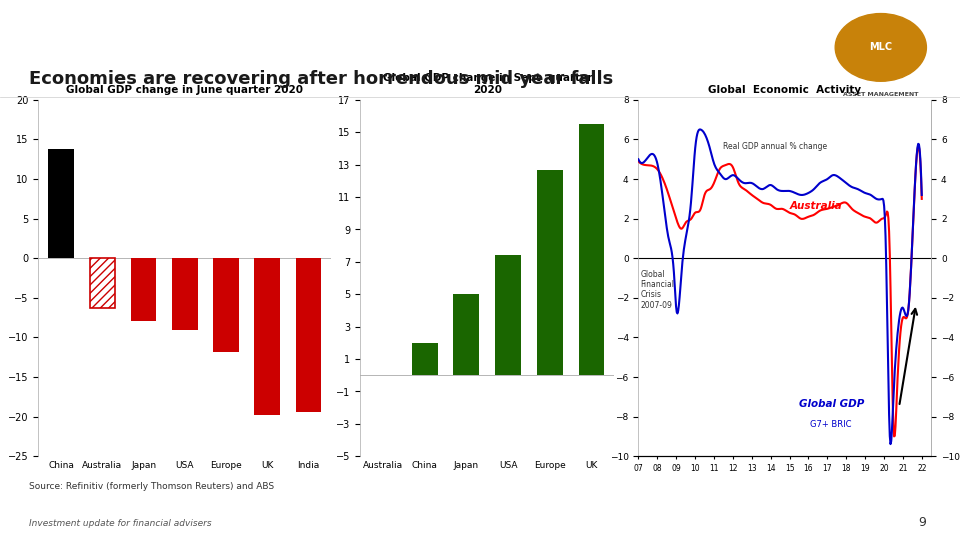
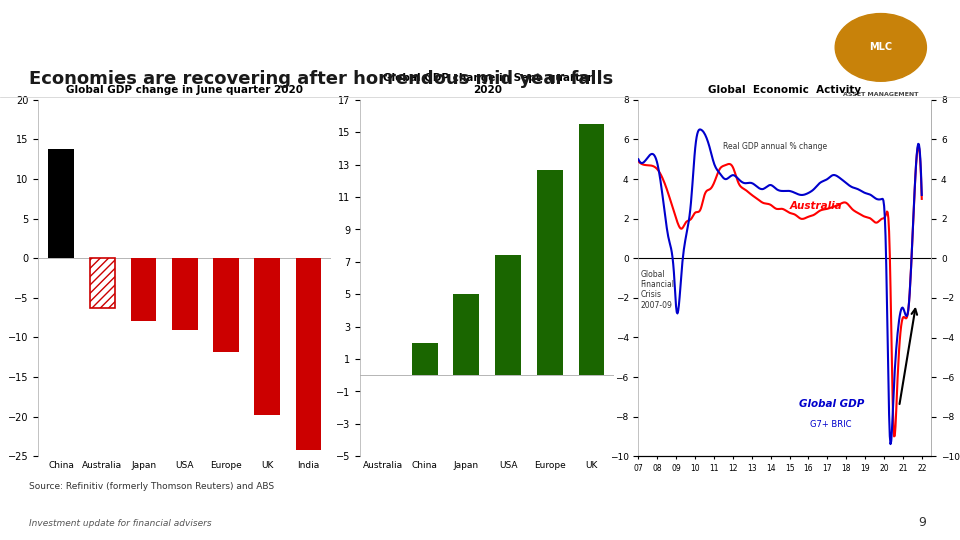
India: -19.4 -> -24.2
